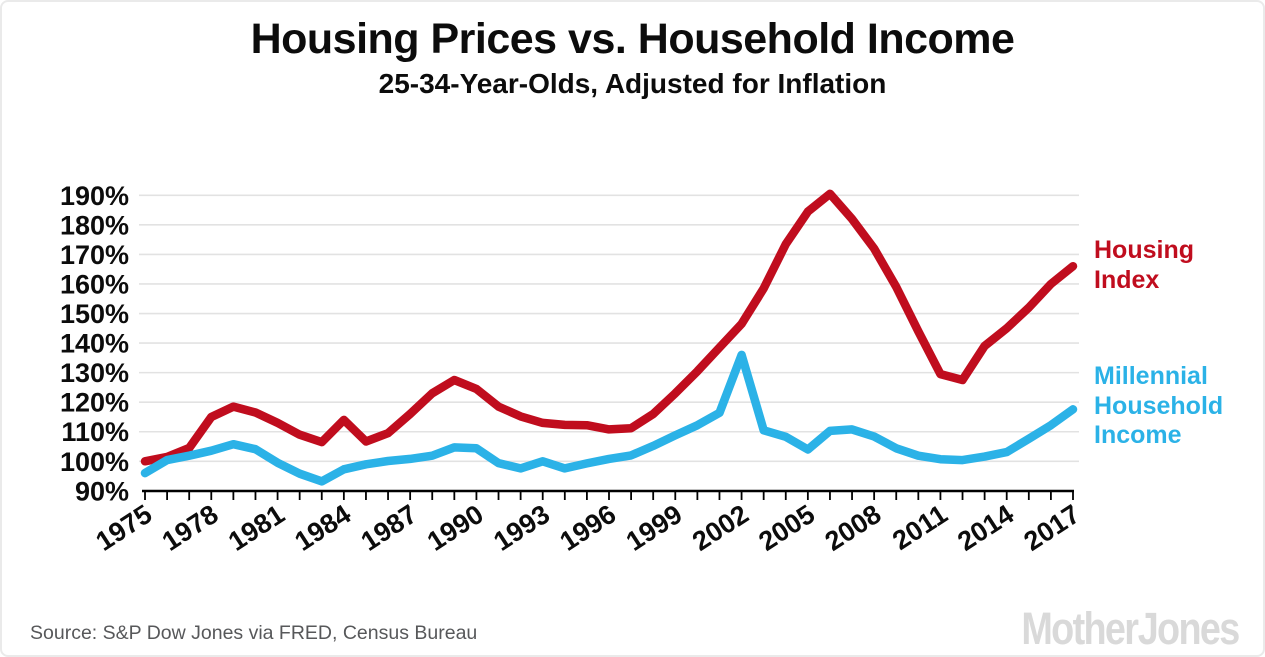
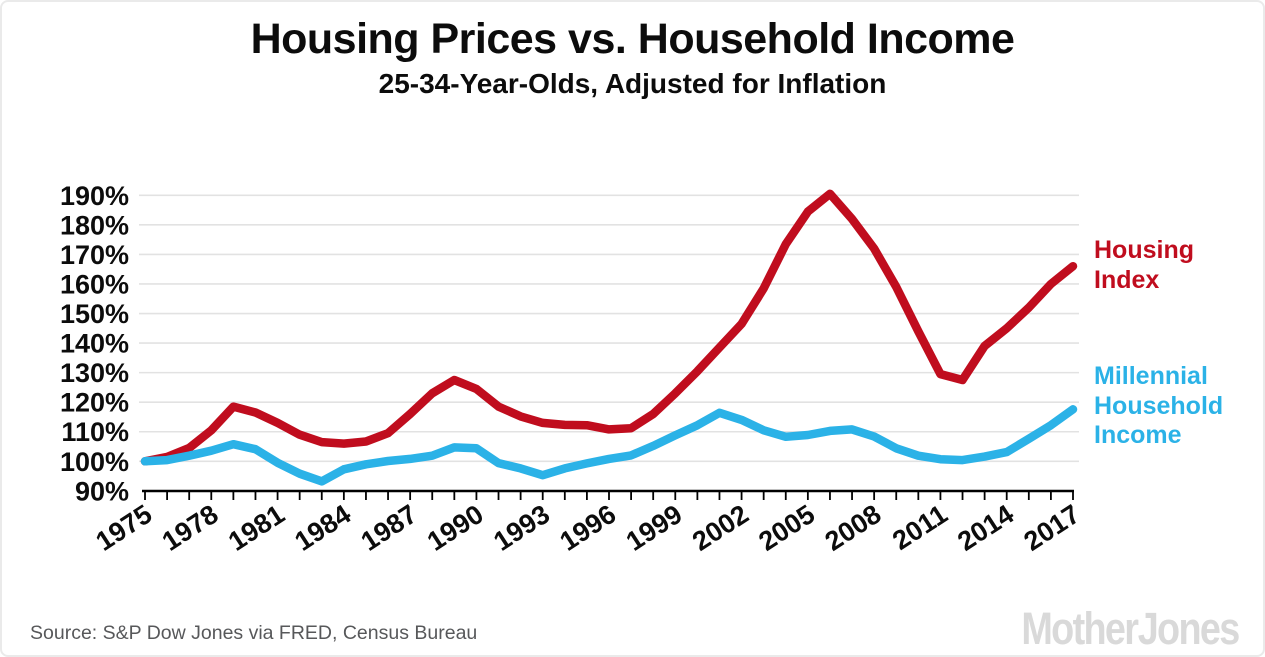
Millennial Household Income/1975: 96% -> 100%
Housing Index/1978: 115% -> 110%
Housing Index/1984: 114% -> 106%
Millennial Household Income/1993: 100% -> 95%
Millennial Household Income/2002: 136% -> 114%
Millennial Household Income/2005: 104% -> 109%
